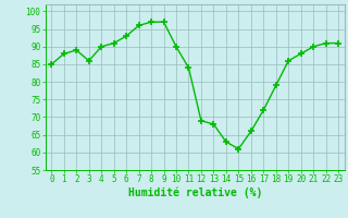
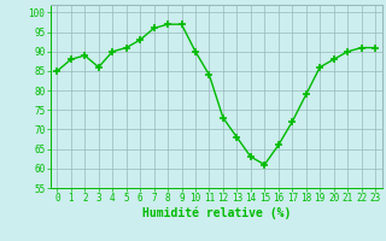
12: 69 -> 73
